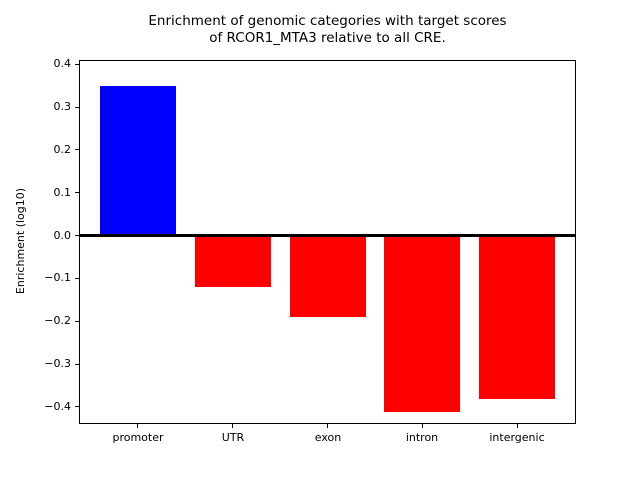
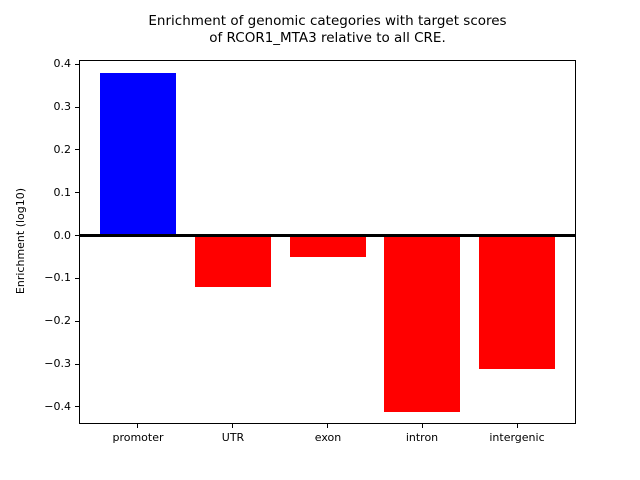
promoter: 0.35 -> 0.38
exon: -0.19 -> -0.05
intergenic: -0.38 -> -0.31
